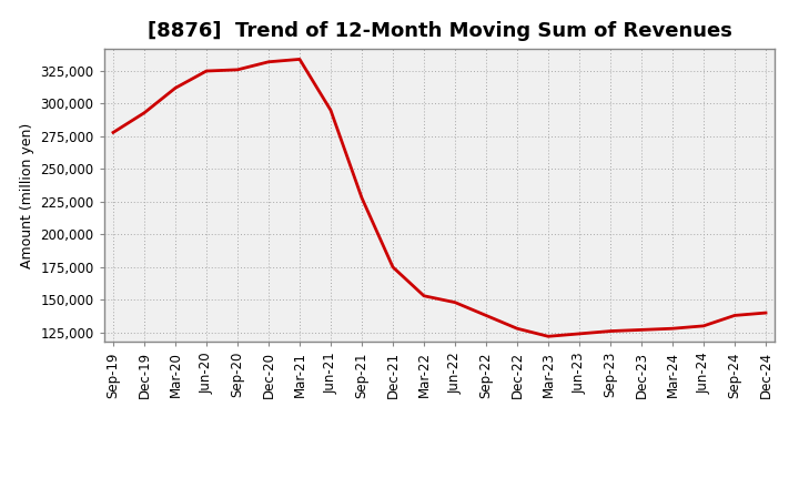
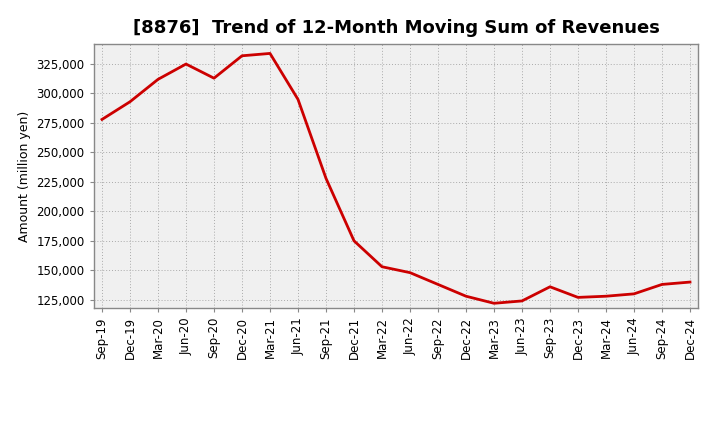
Sep-20: 326,000 -> 313,000
Sep-23: 126,000 -> 136,000
